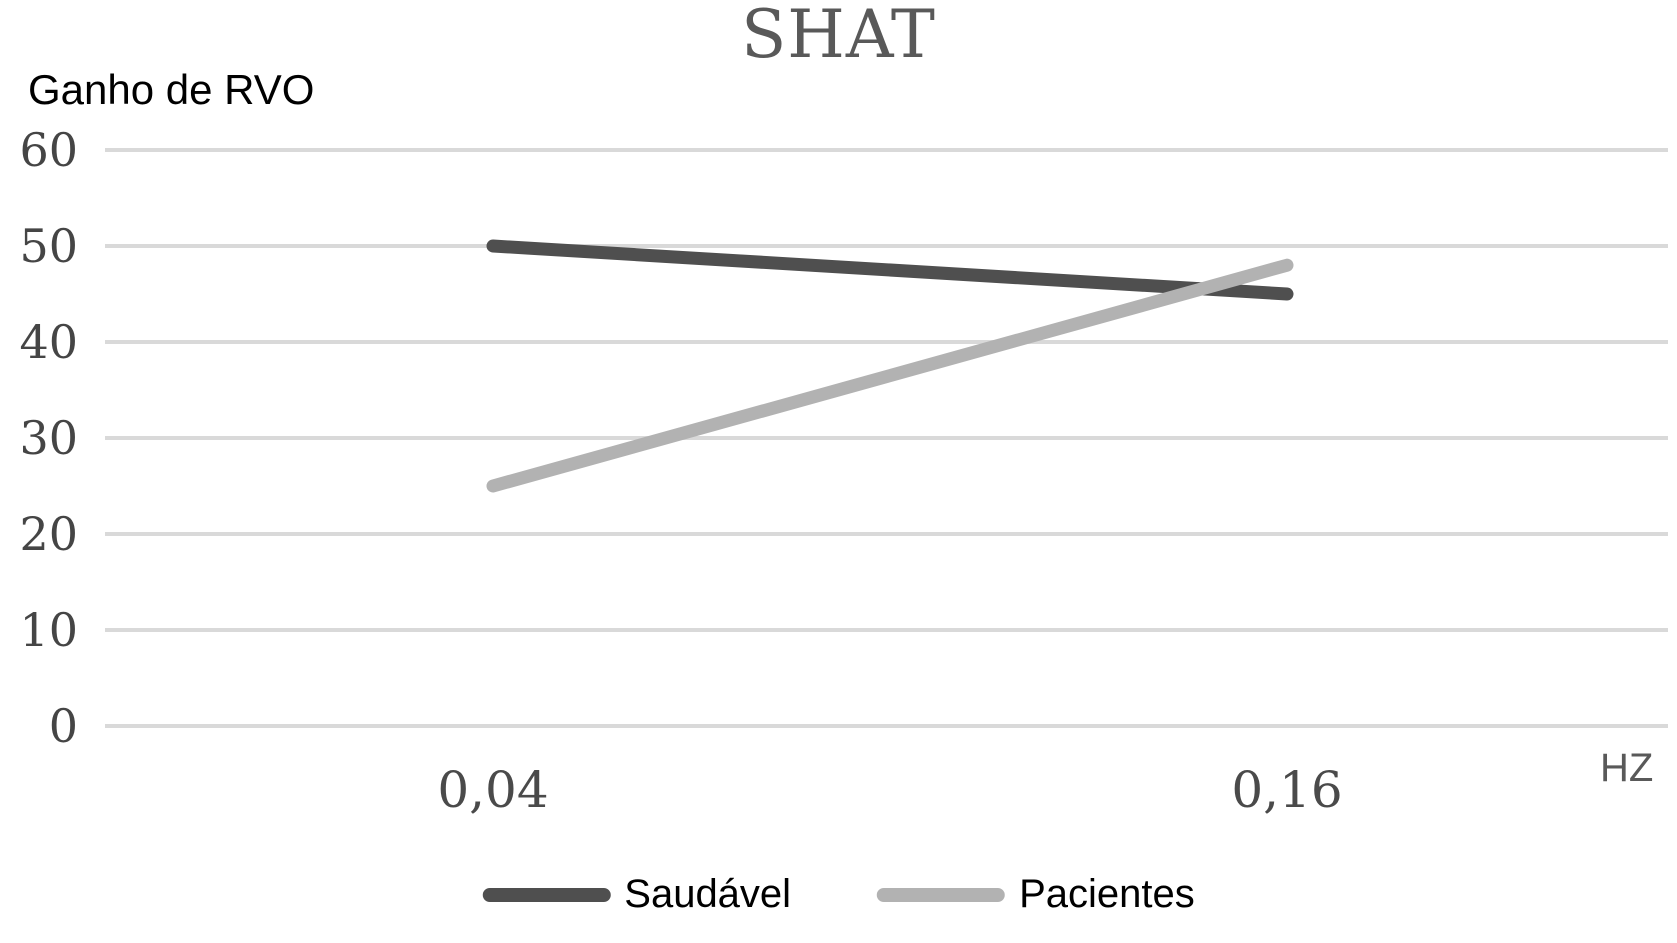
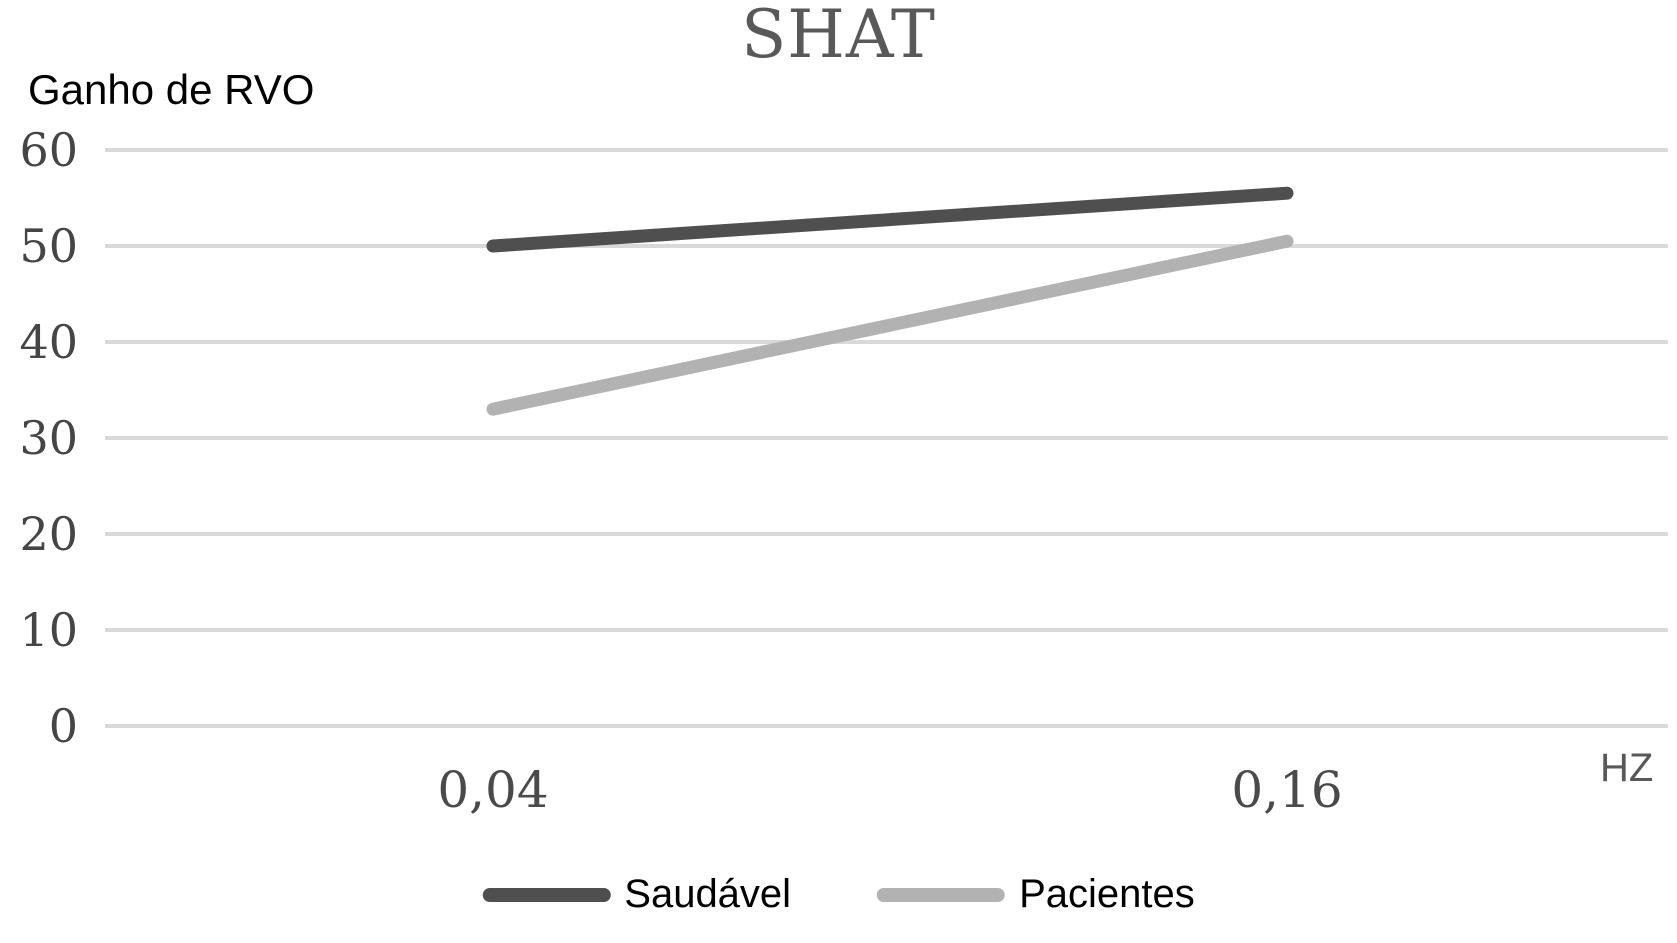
Pacientes/0,04: 25 -> 33
Saudável/0,16: 45 -> 56
Pacientes/0,16: 48 -> 50
